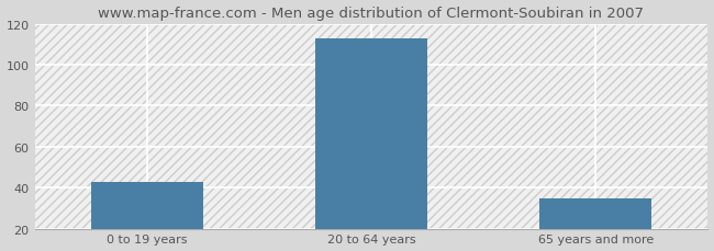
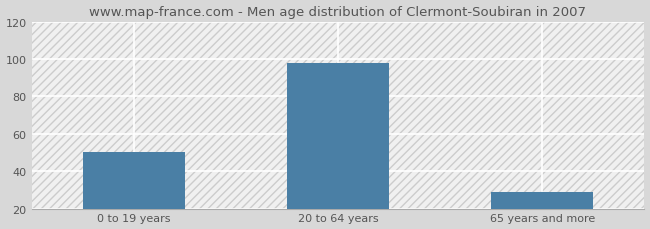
0 to 19 years: 43 -> 50
20 to 64 years: 113 -> 98
65 years and more: 35 -> 29
